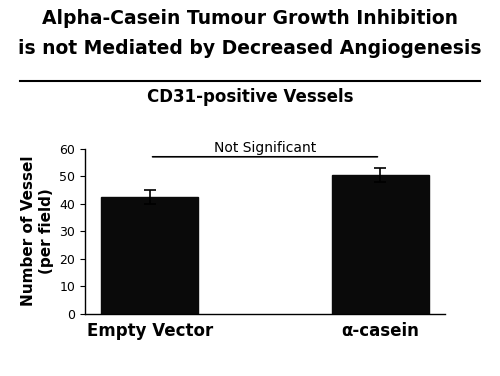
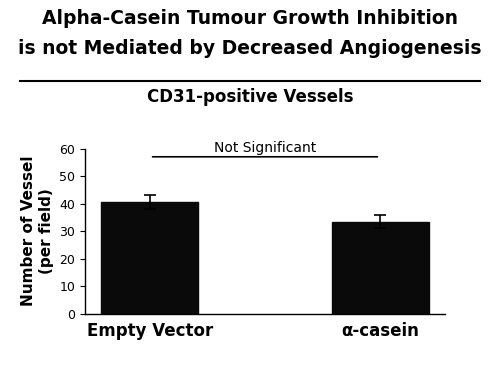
Empty Vector: 42.5 -> 40.5
α-casein: 50.5 -> 33.5
